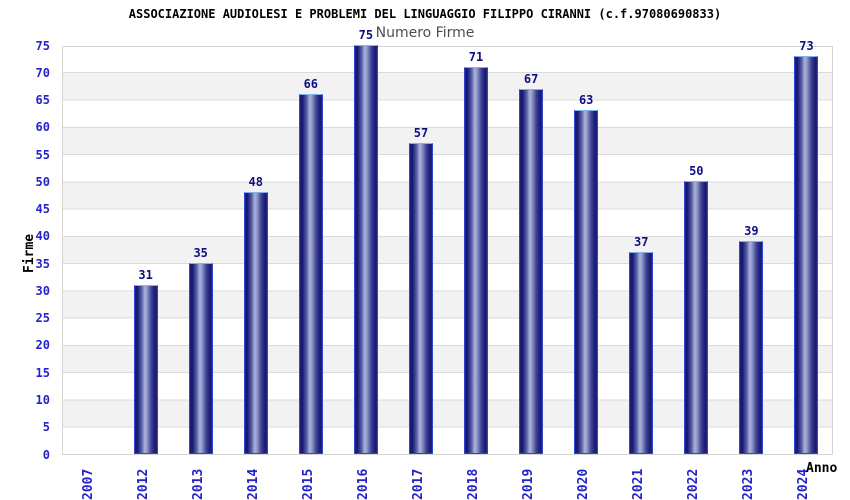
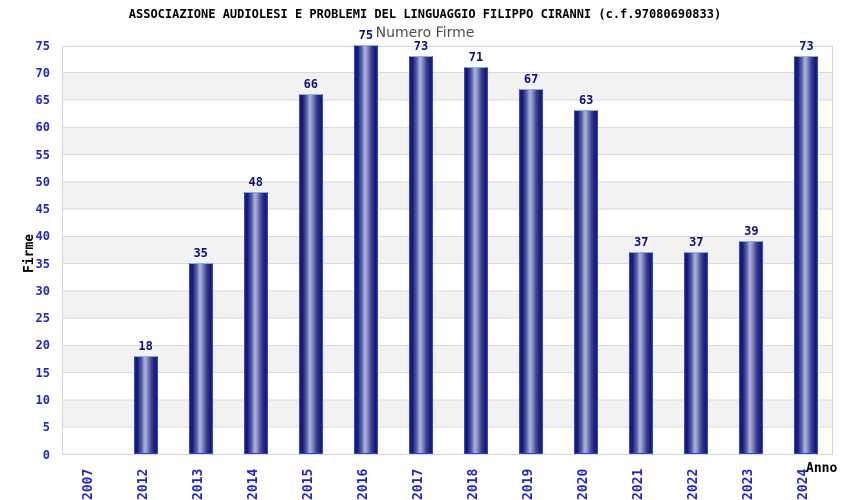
2012: 31 -> 18
2017: 57 -> 73
2022: 50 -> 37
